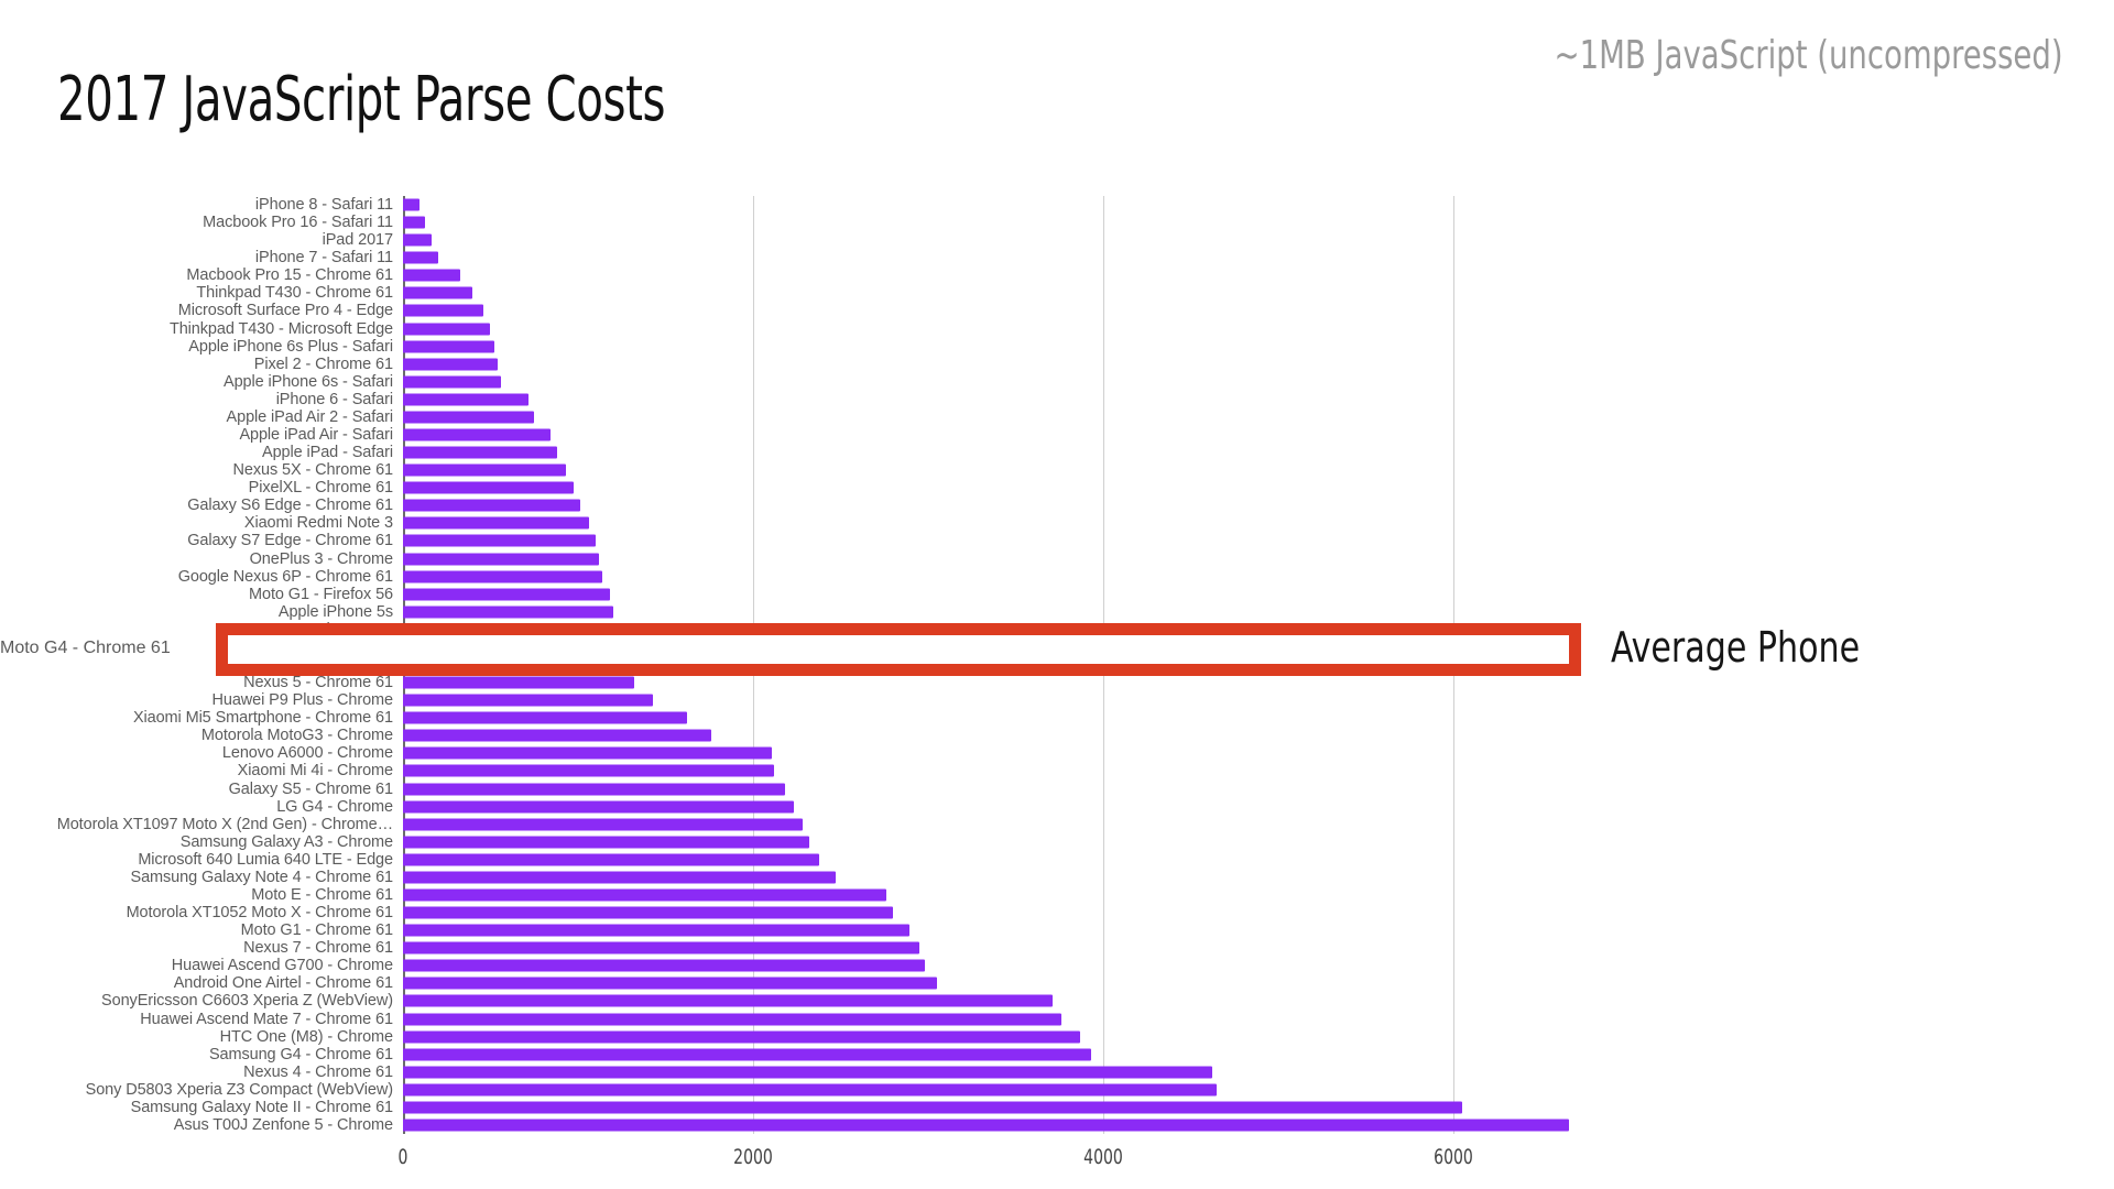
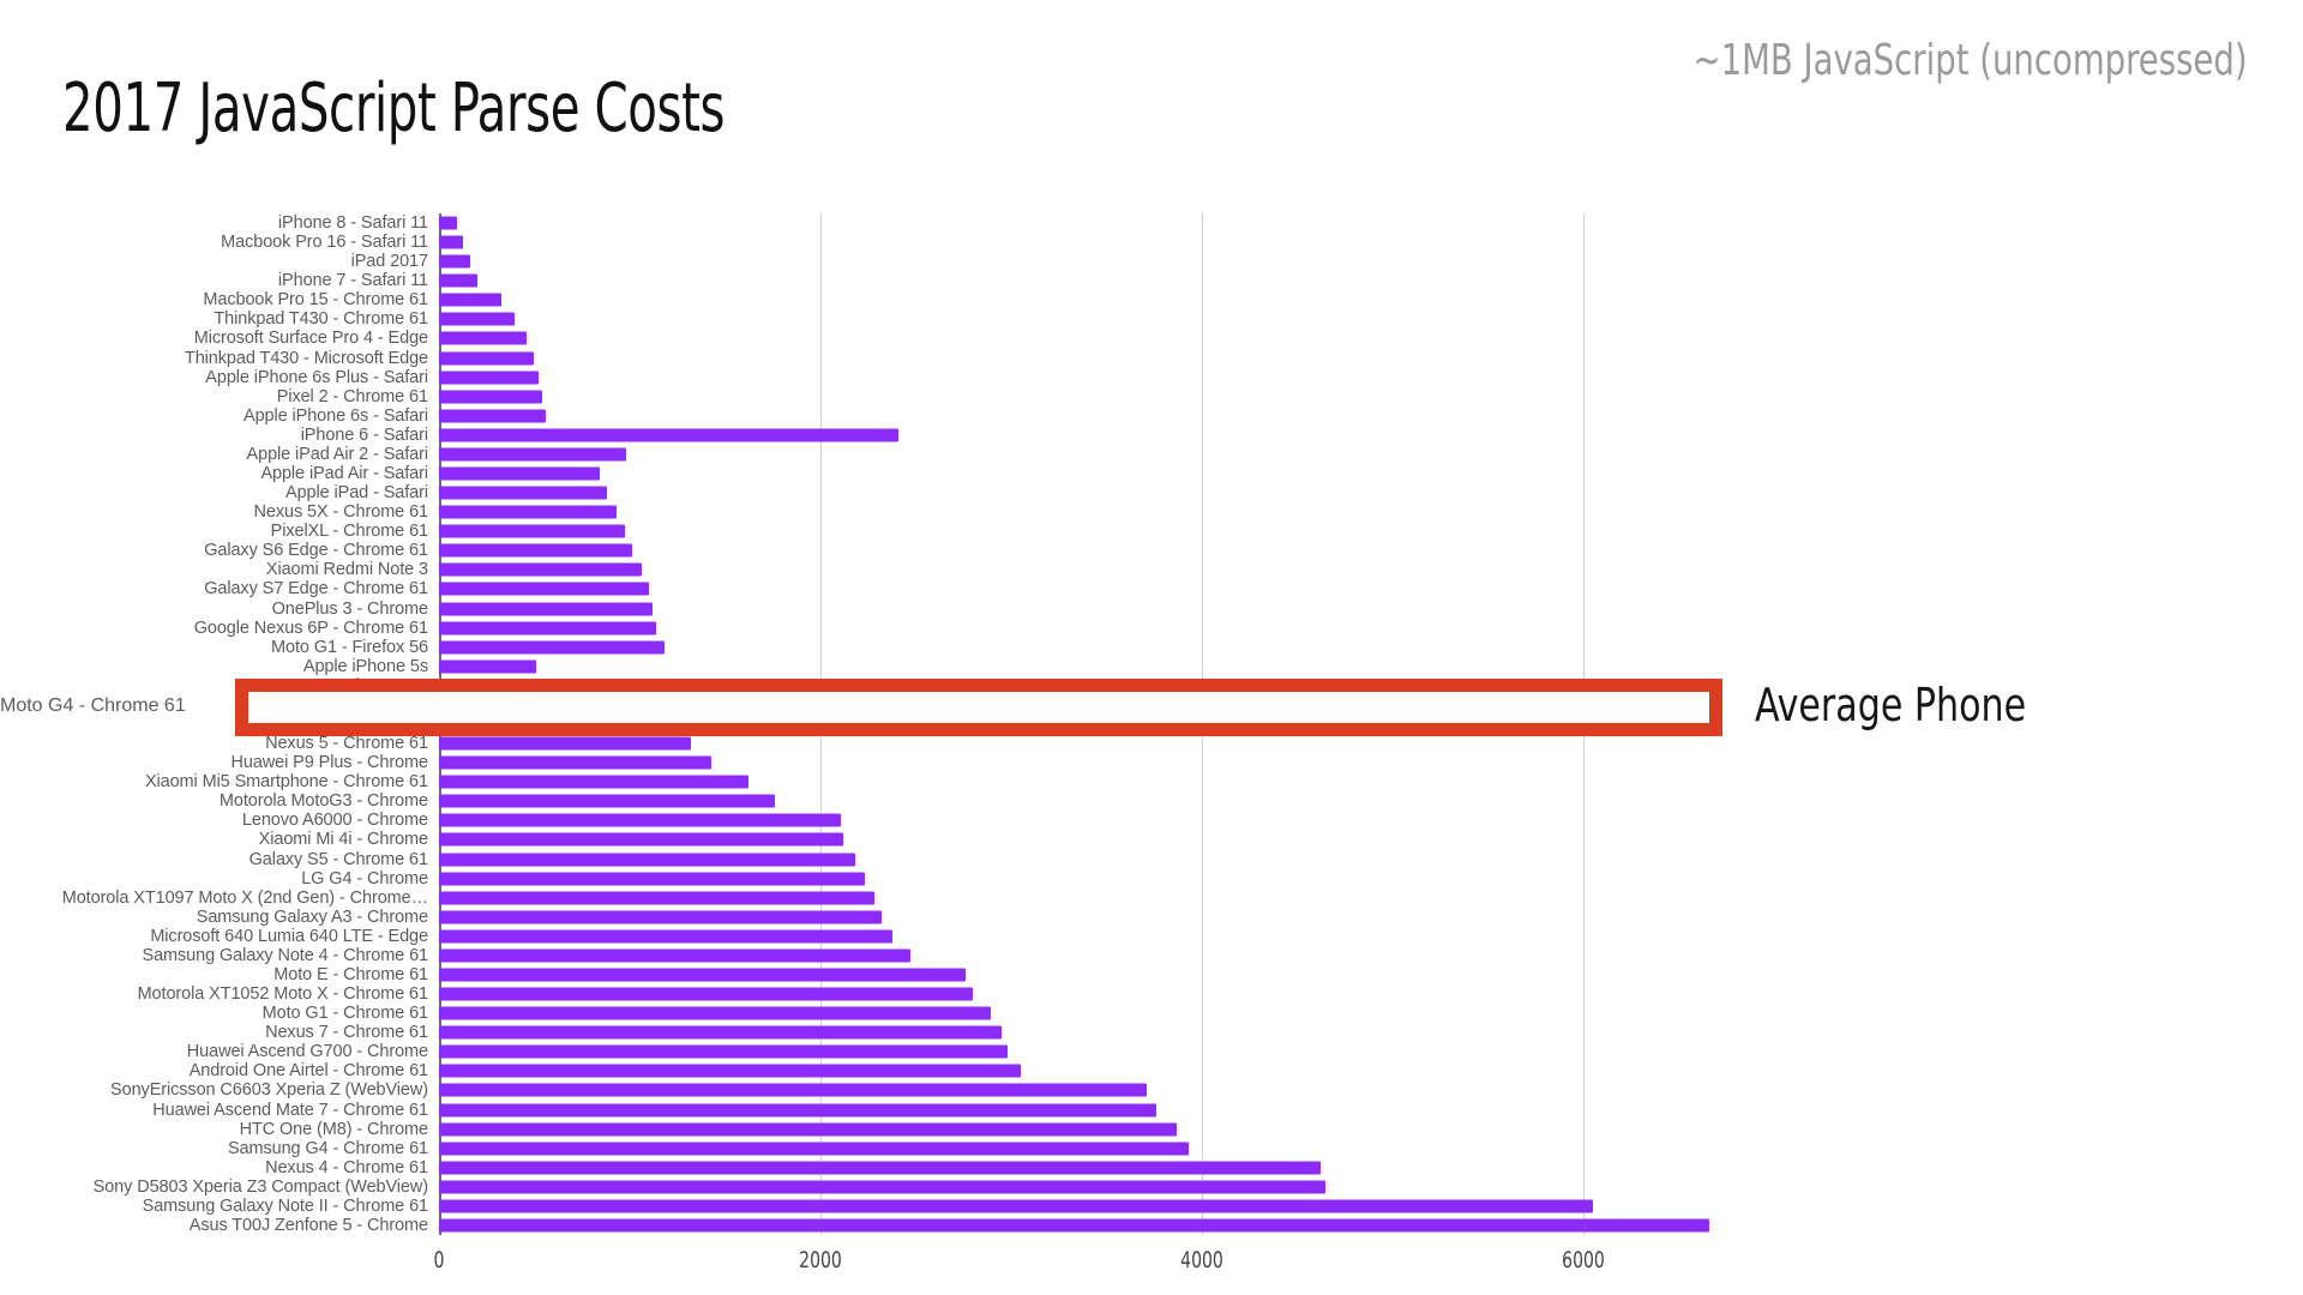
iPhone 6 - Safari: 720 -> 2410
Apple iPad Air 2 - Safari: 750 -> 980
Apple iPhone 5s: 1200 -> 510
